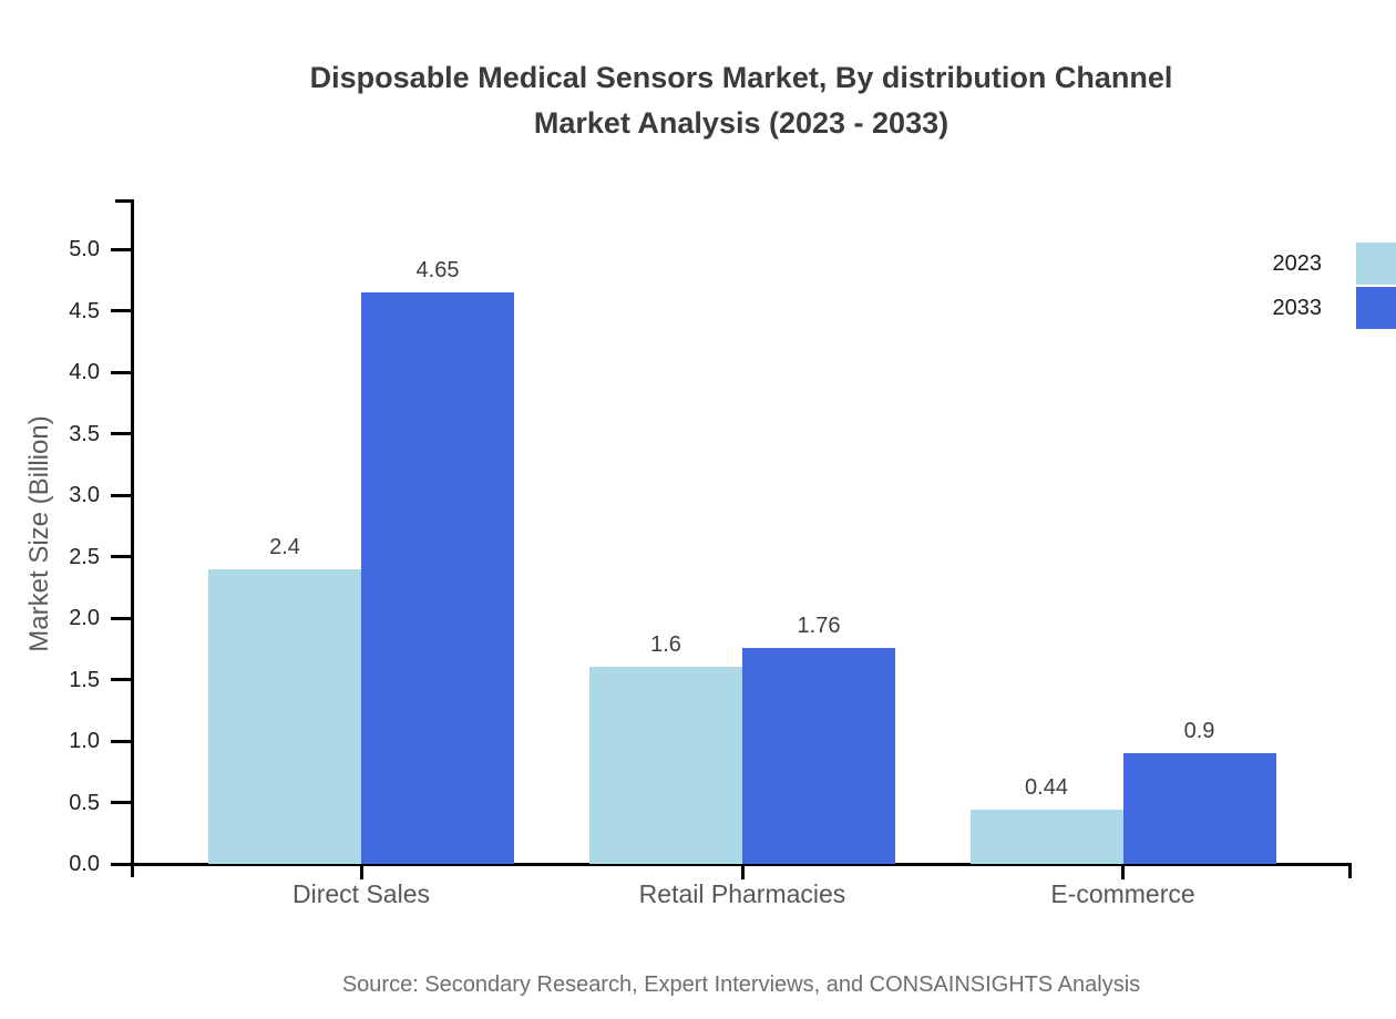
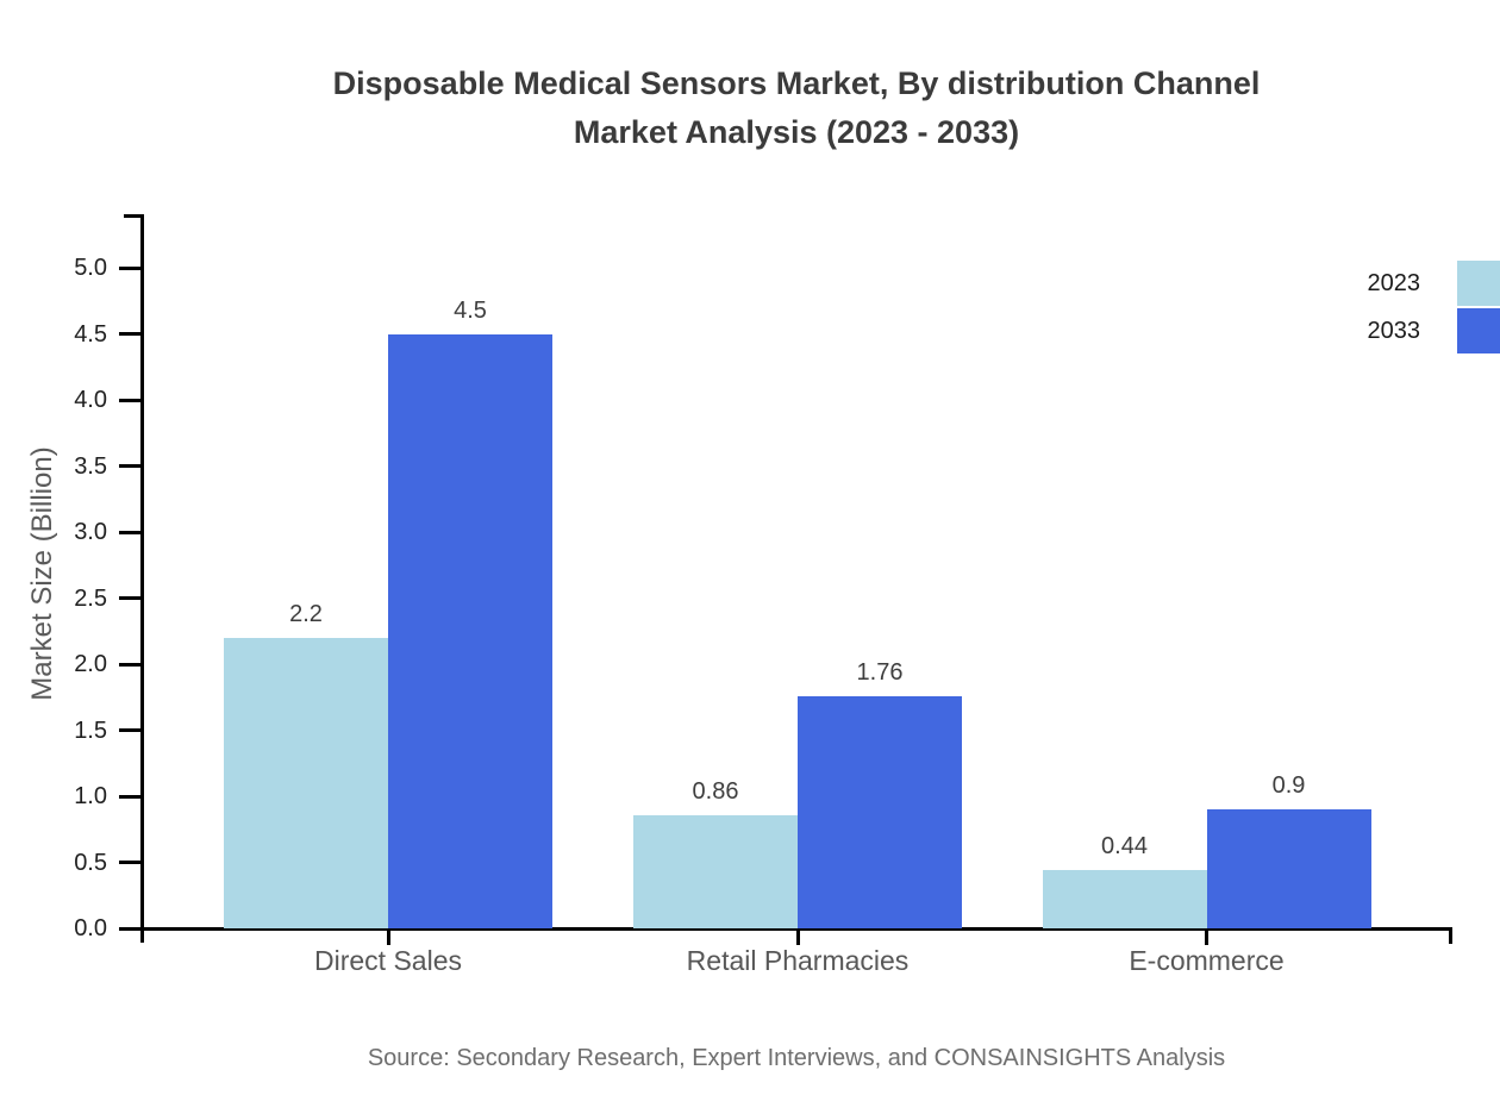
2023/Direct Sales: 2.4 -> 2.2
2033/Direct Sales: 4.65 -> 4.5
2023/Retail Pharmacies: 1.6 -> 0.86
